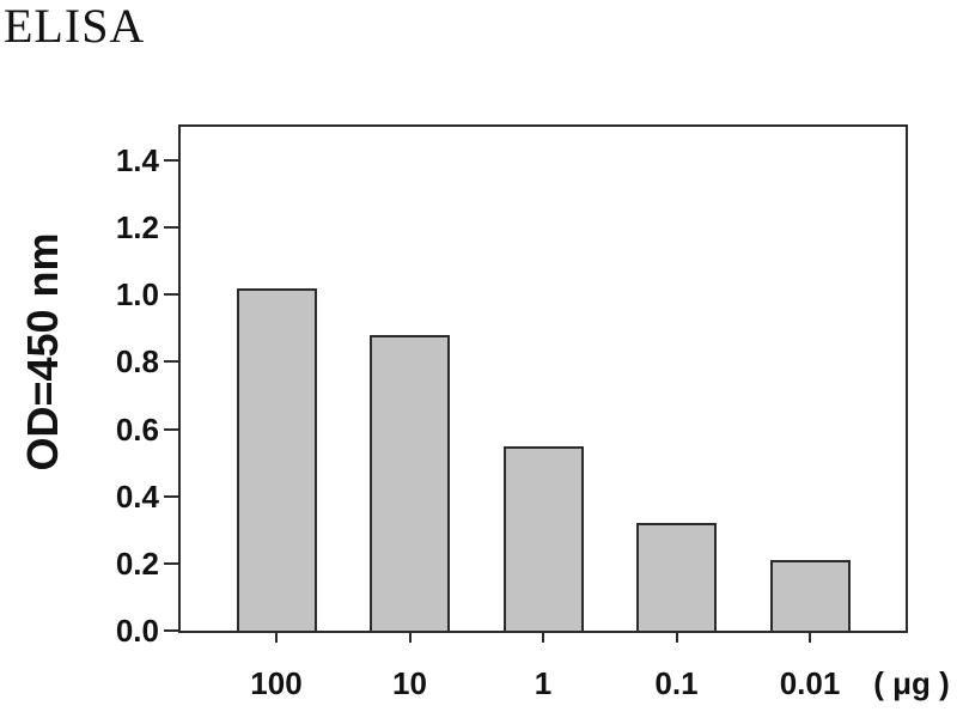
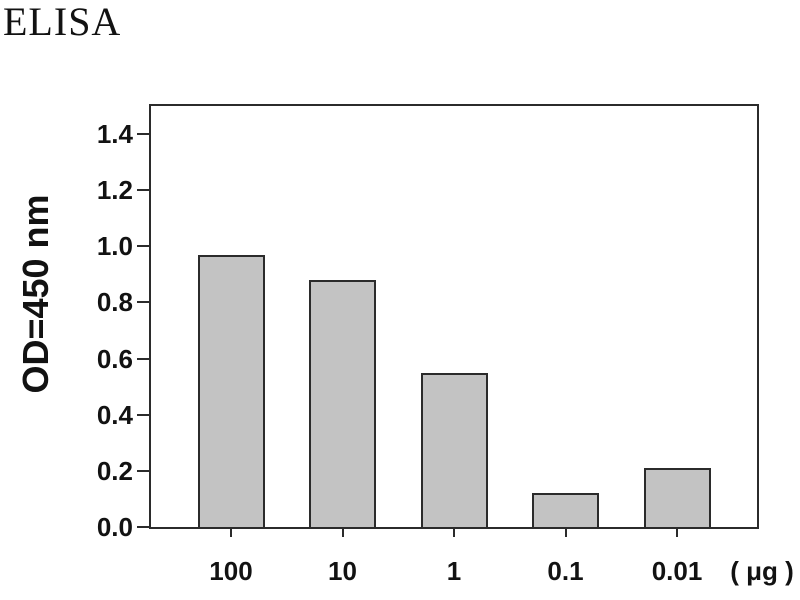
100: 1.02 -> 0.97
0.1: 0.32 -> 0.12
